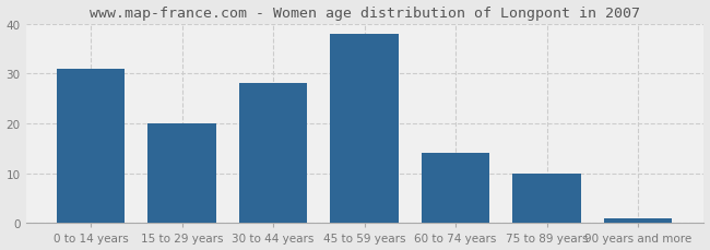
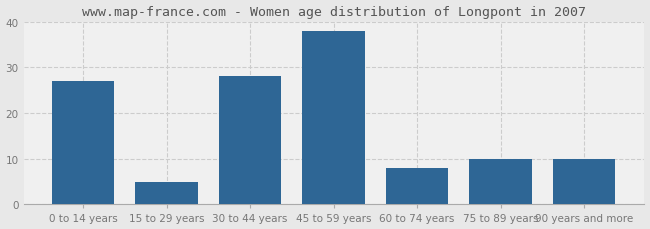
0 to 14 years: 31 -> 27
15 to 29 years: 20 -> 5
60 to 74 years: 14 -> 8
90 years and more: 1 -> 10
